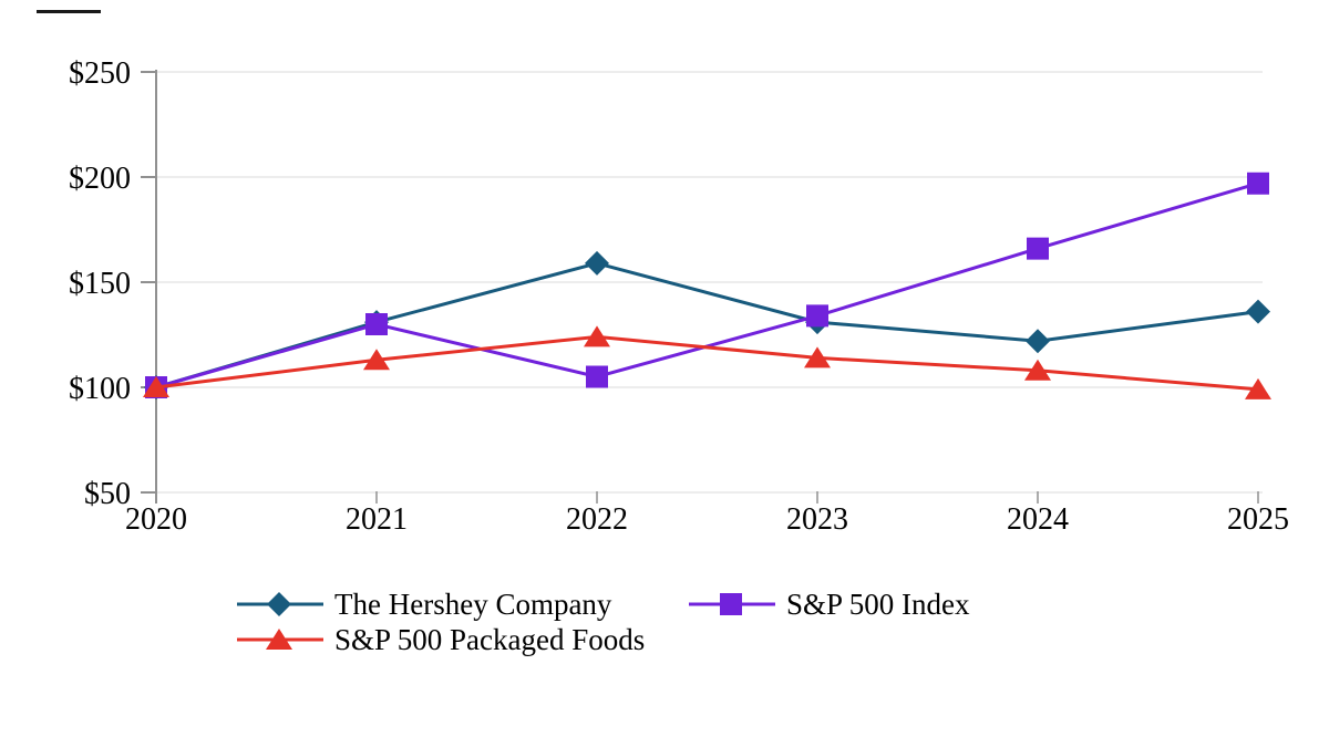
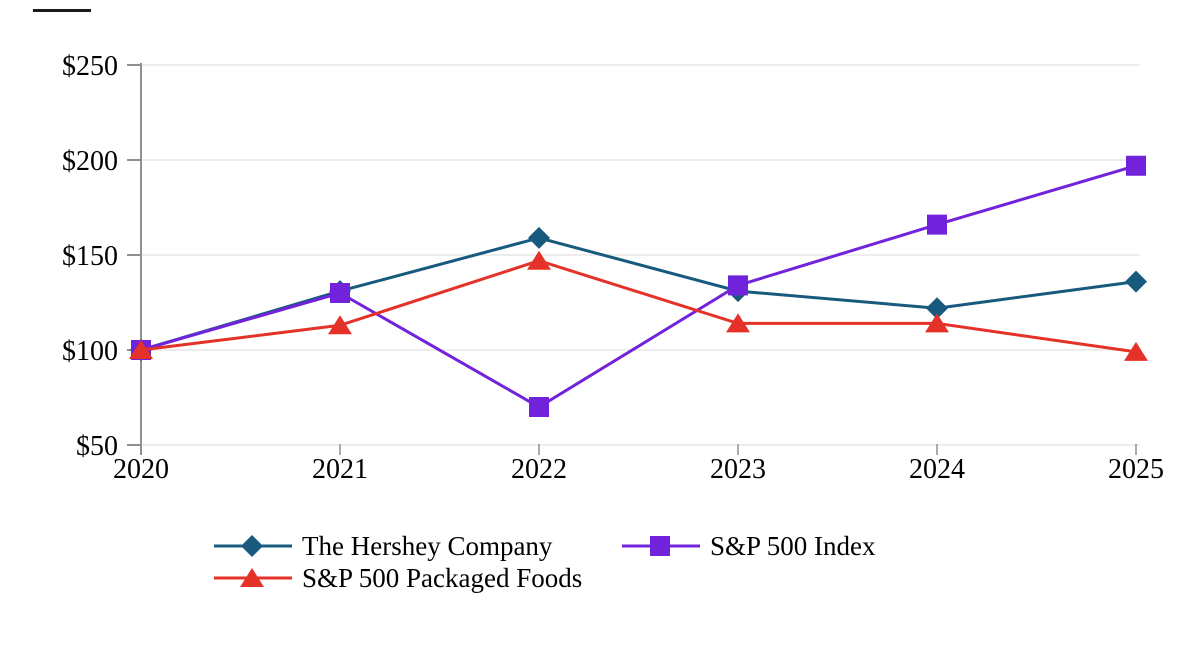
S&P 500 Index/2022: $105 -> $70
S&P 500 Packaged Foods/2022: $124 -> $147
S&P 500 Packaged Foods/2024: $108 -> $114
